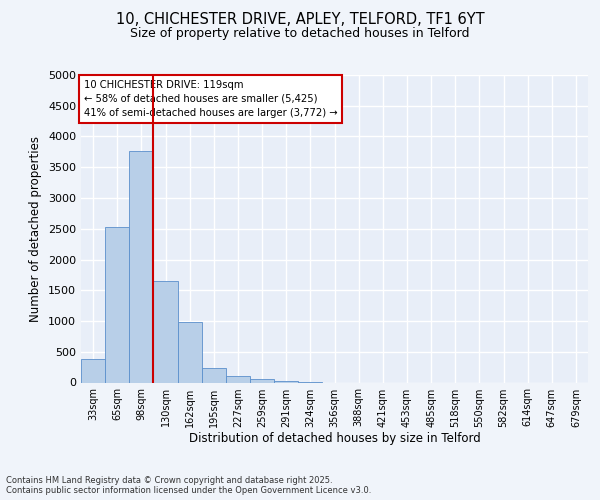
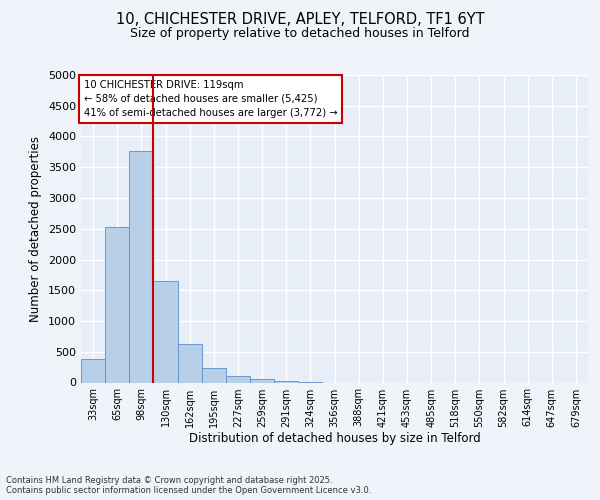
162sqm: 980 -> 620
